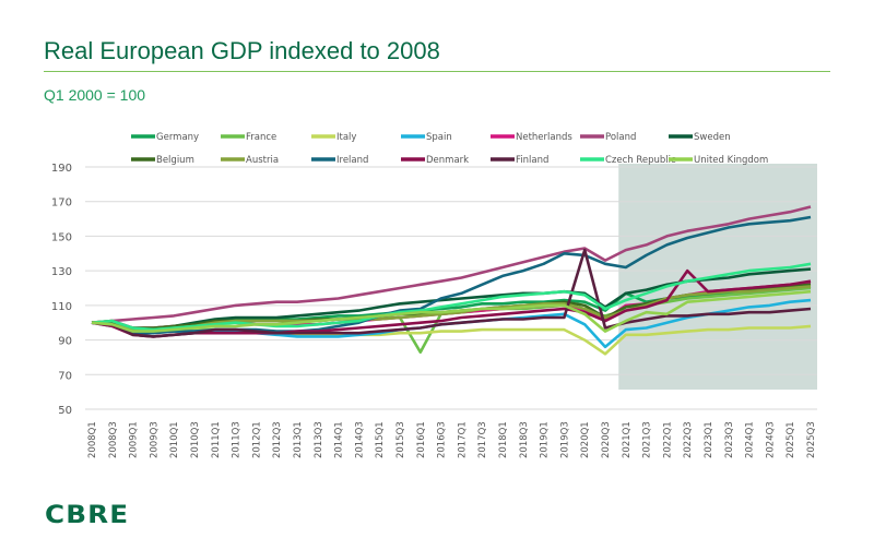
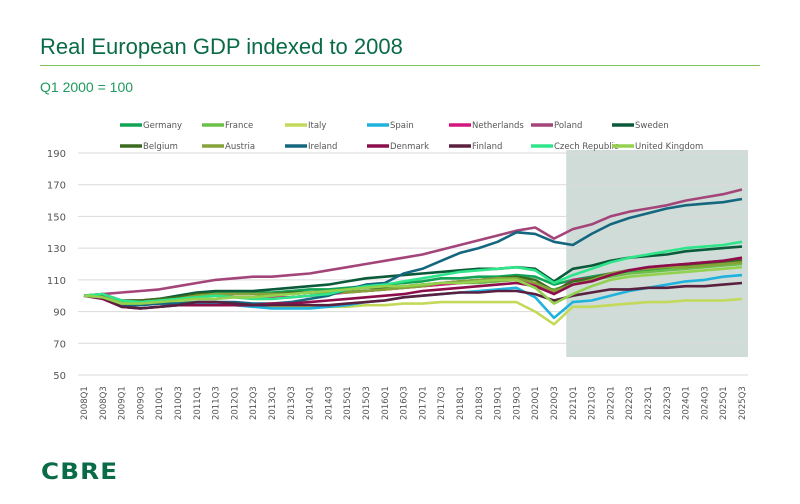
France/2016Q1: 83 -> 104
Finland/2020Q1: 142 -> 101
Germany/2021Q1: 117 -> 110
United Kingdom/2022Q1: 105 -> 110
Denmark/2022Q3: 130 -> 116
